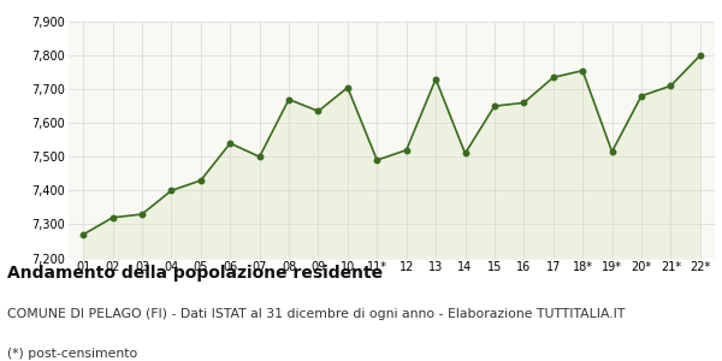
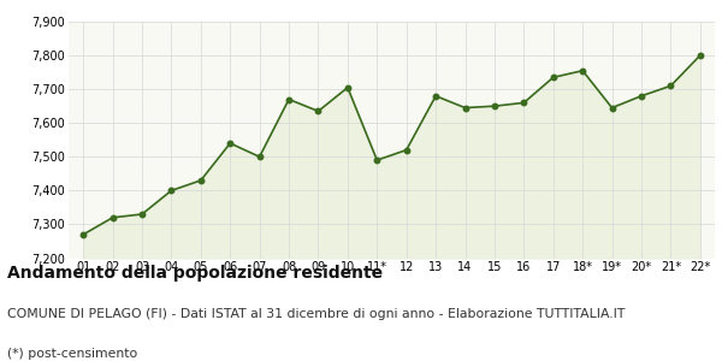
13: 7,730 -> 7,680
14: 7,510 -> 7,645
19*: 7,515 -> 7,645
